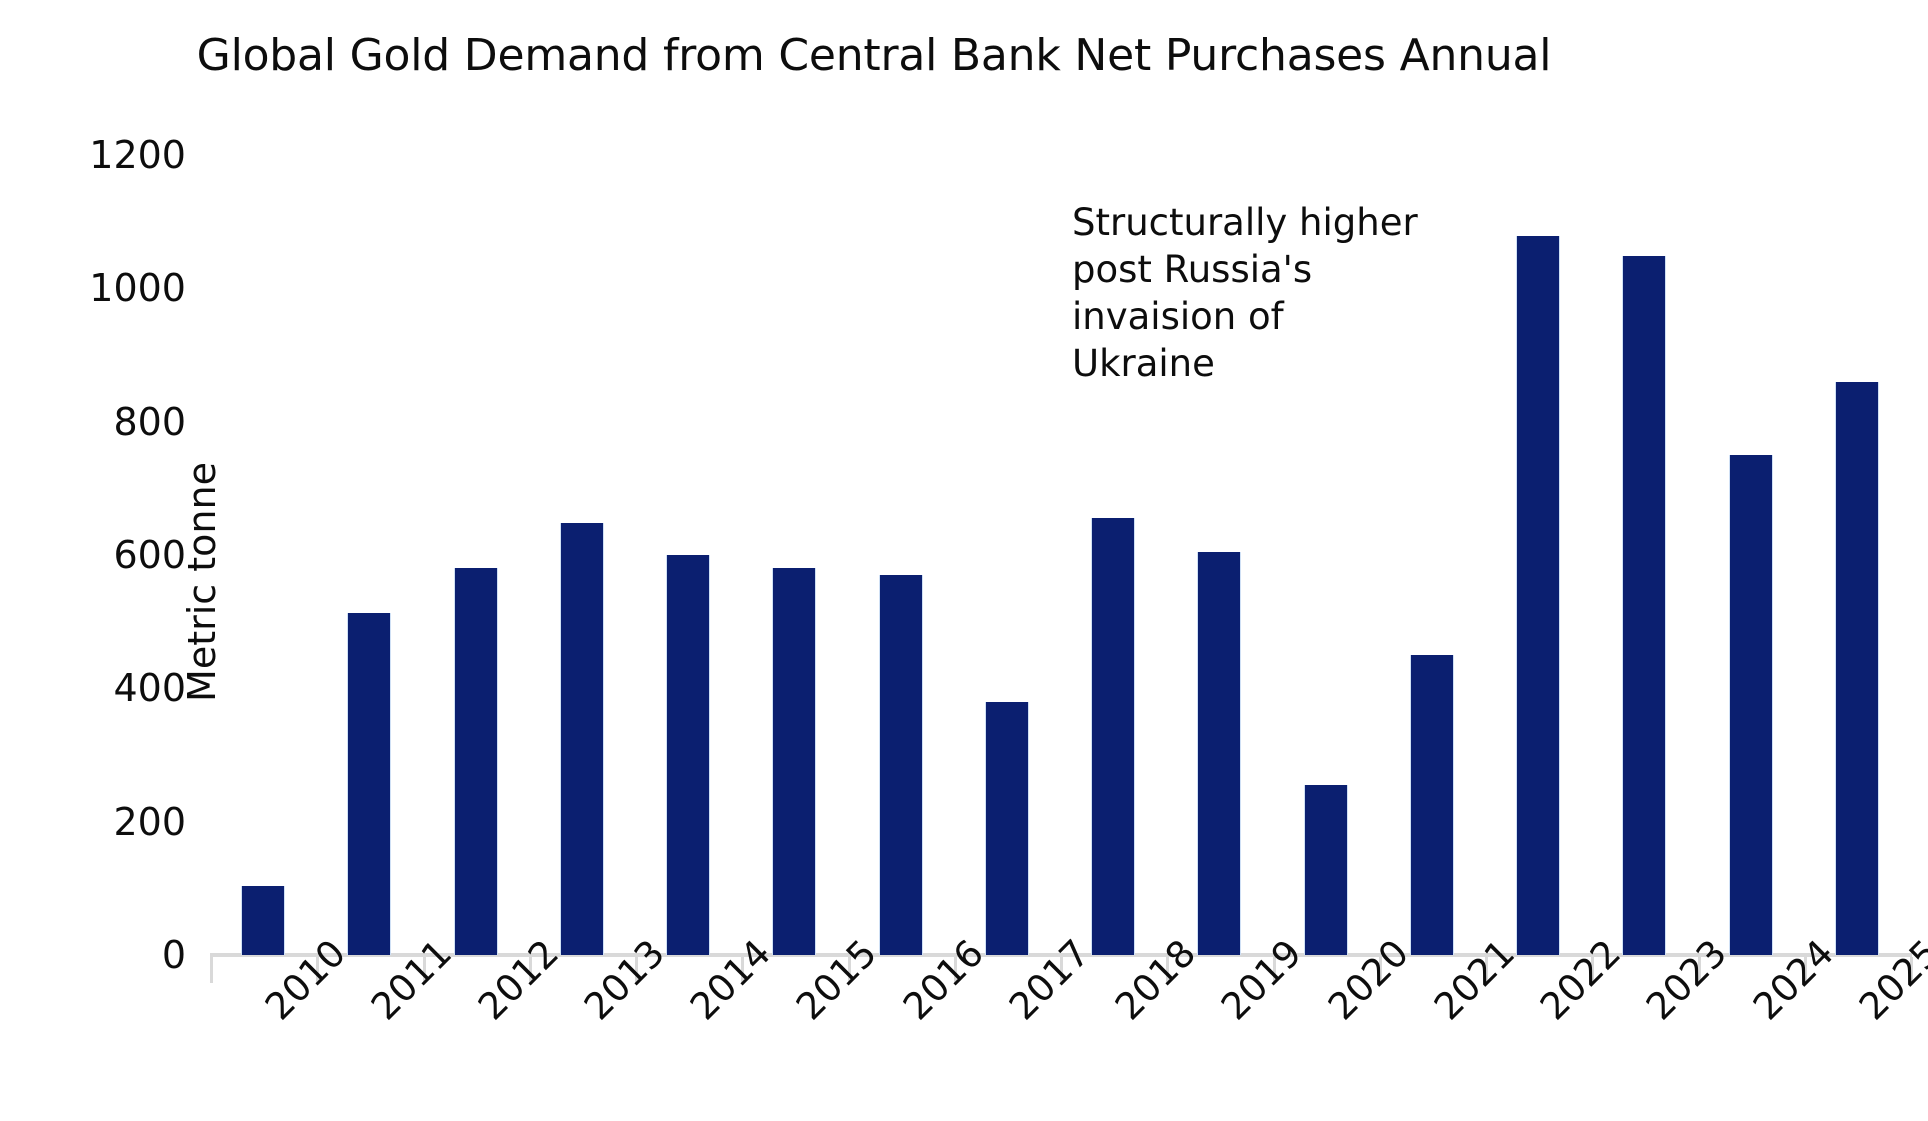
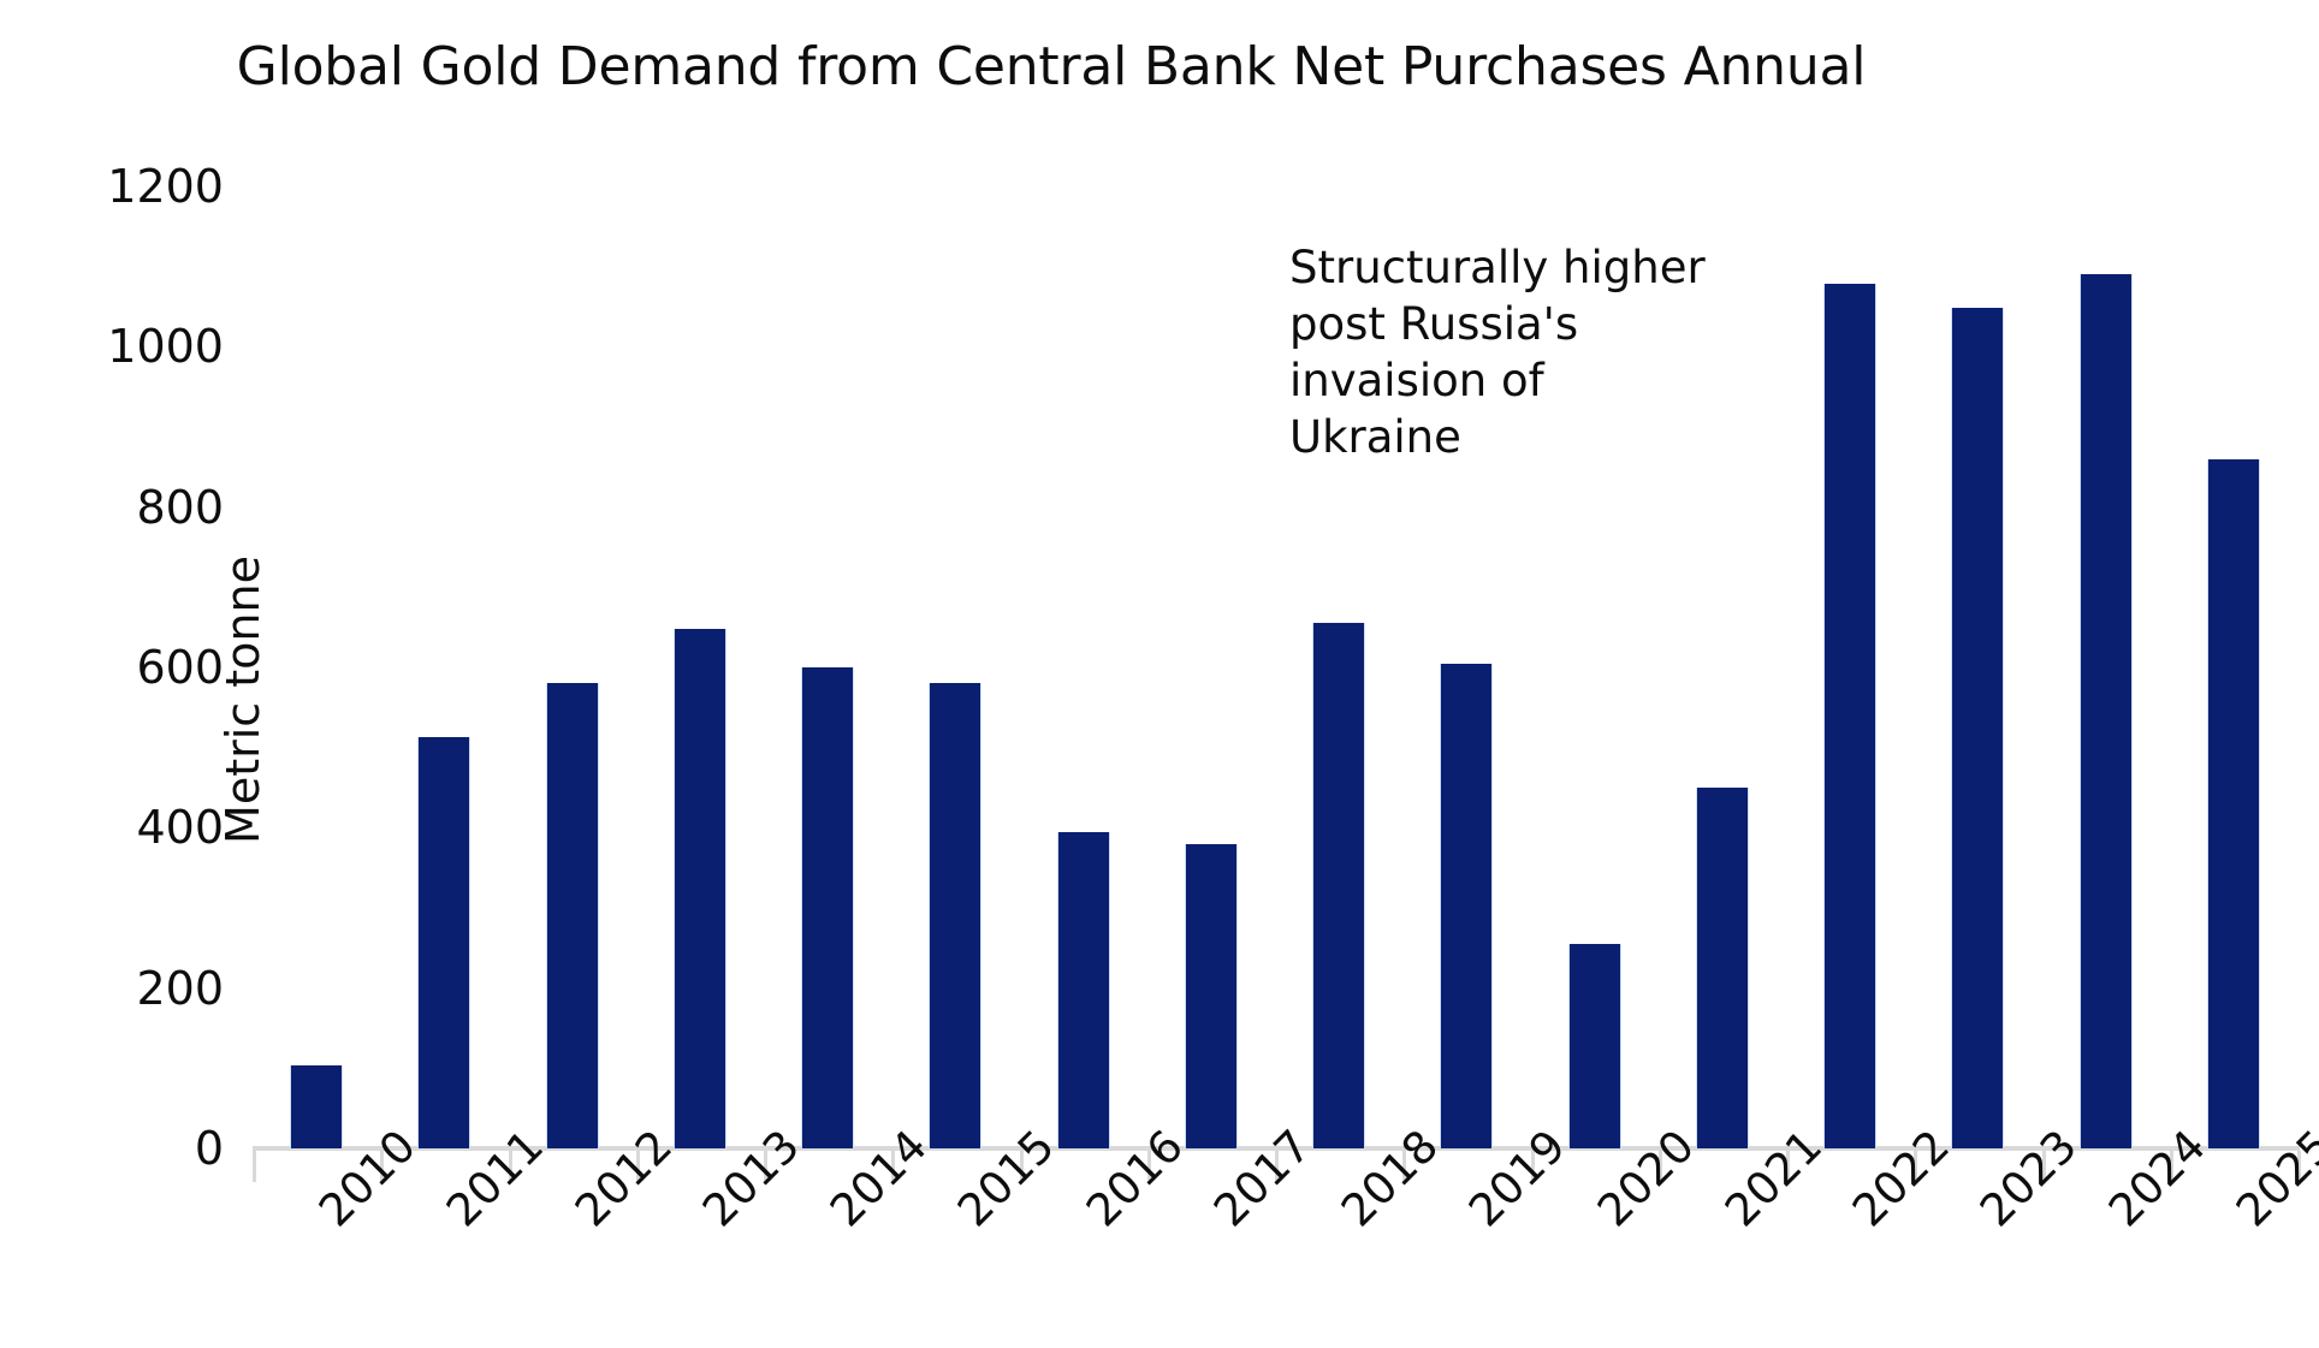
2016: 570 -> 390
2024: 750 -> 1090
